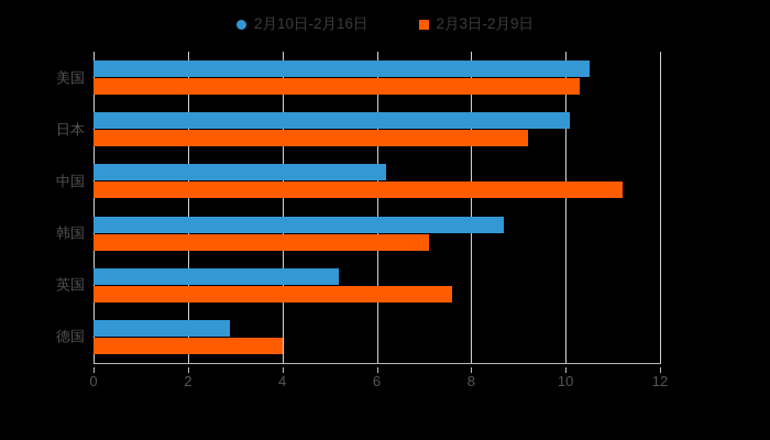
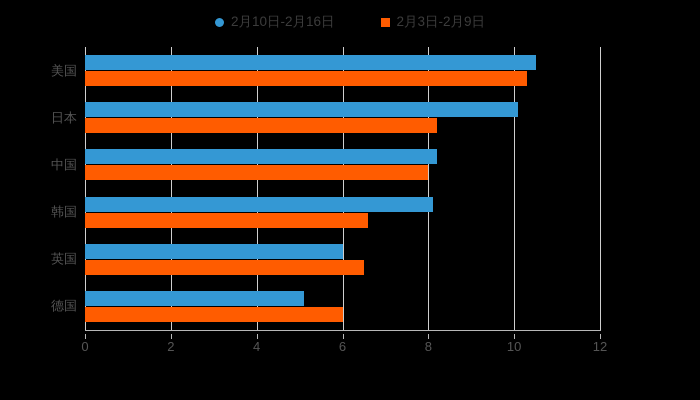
2月3日-2月9日/日本: 9.2 -> 8.2
2月10日-2月16日/中国: 6.2 -> 8.2
2月3日-2月9日/中国: 11.2 -> 8.0
2月10日-2月16日/韩国: 8.7 -> 8.1
2月3日-2月9日/韩国: 7.1 -> 6.6
2月10日-2月16日/英国: 5.2 -> 6.0
2月3日-2月9日/英国: 7.6 -> 6.5
2月10日-2月16日/德国: 2.9 -> 5.1
2月3日-2月9日/德国: 4.0 -> 6.0
